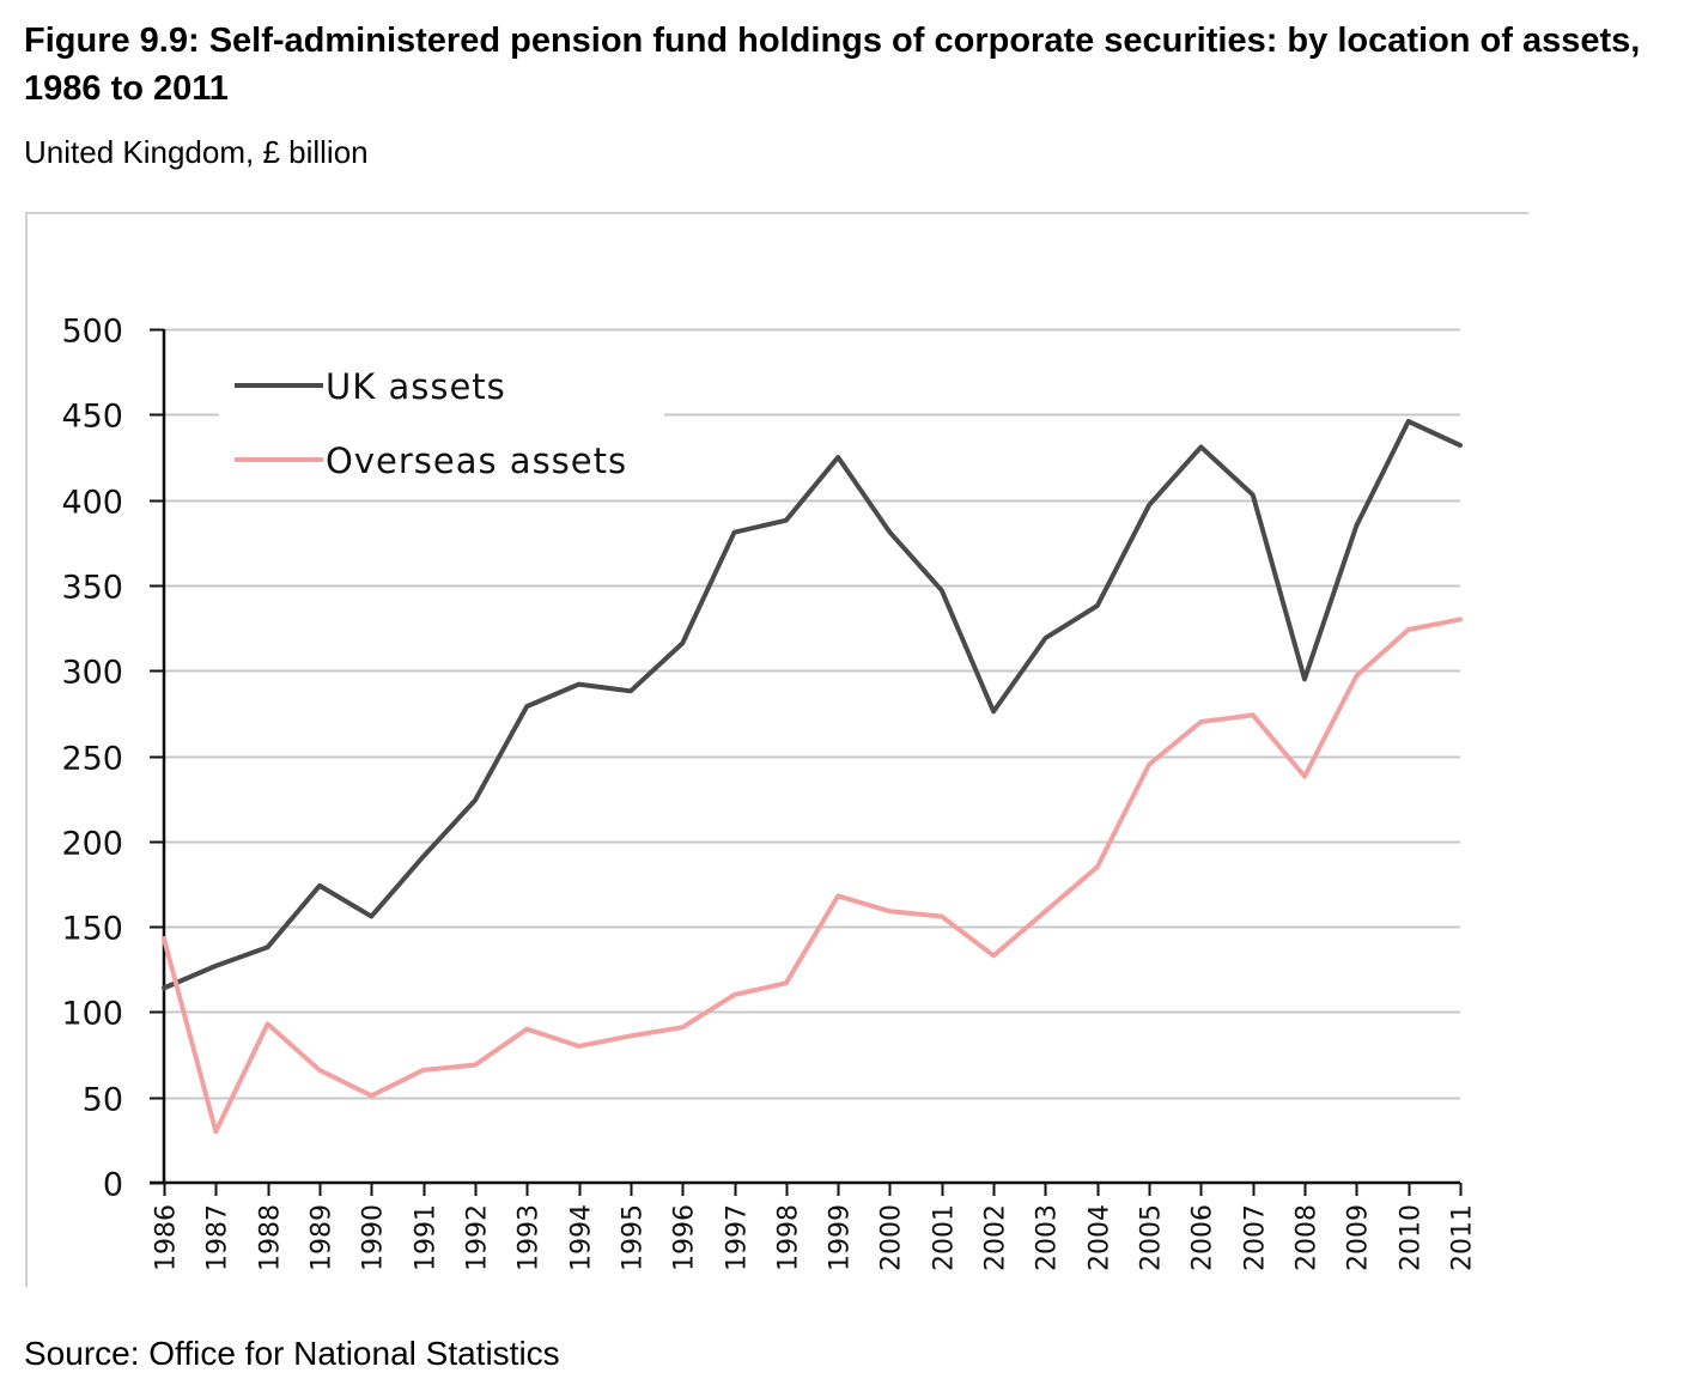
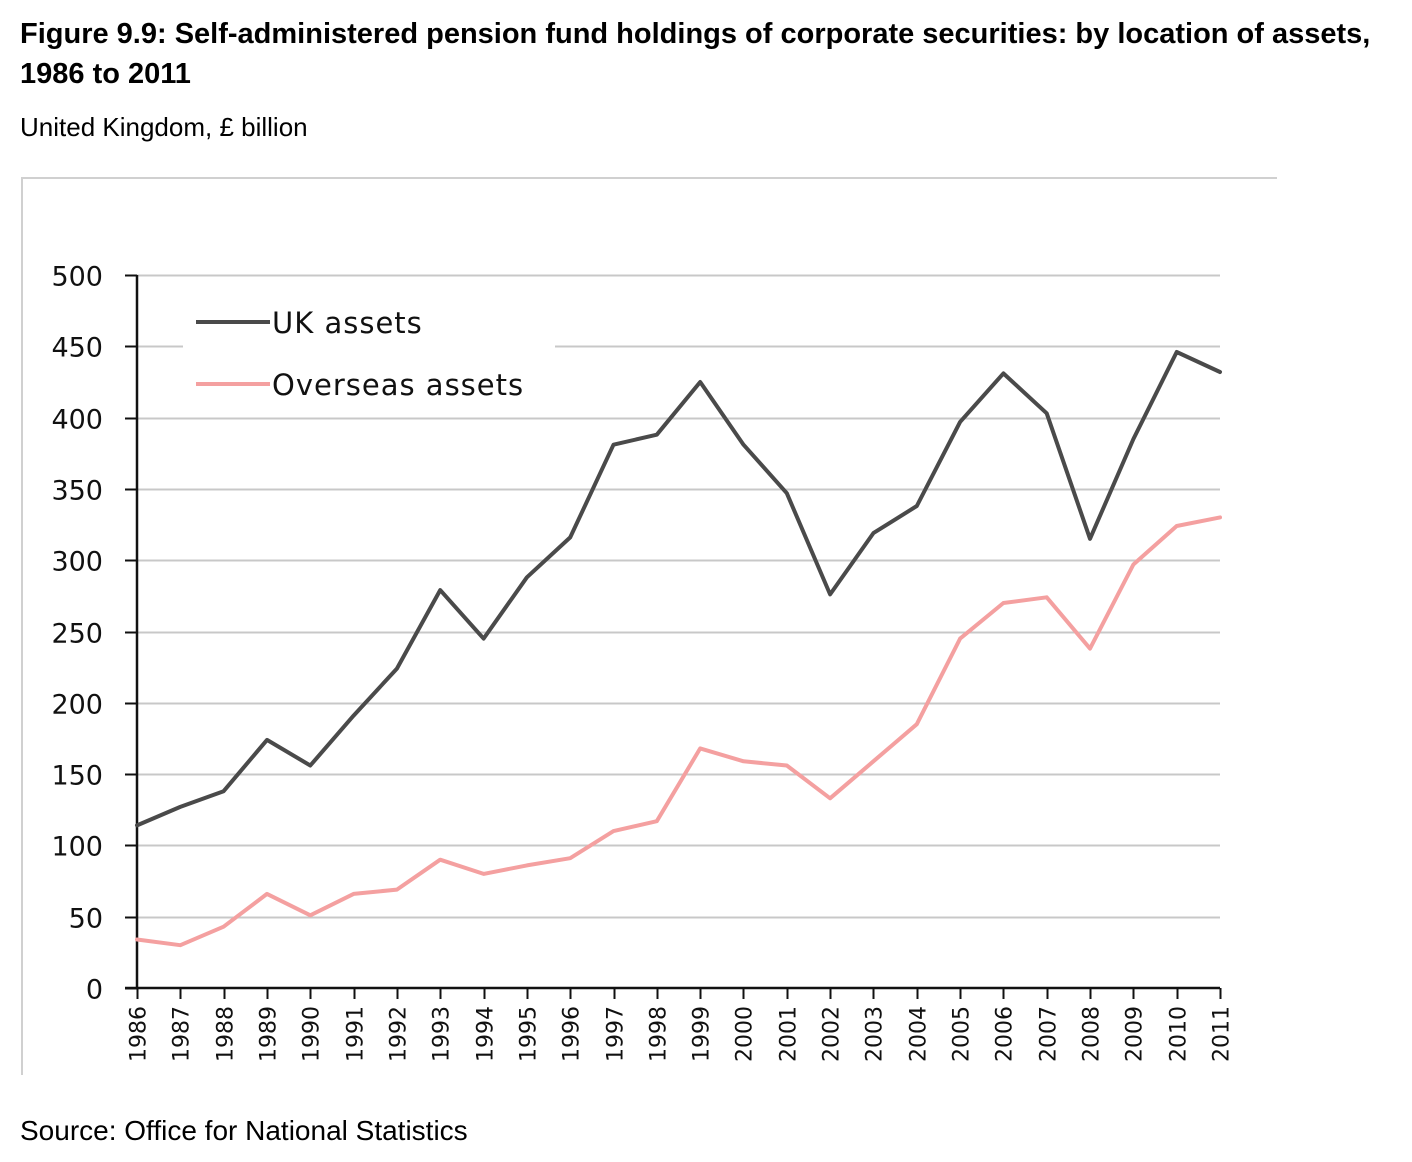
Overseas assets/1986: 143 -> 34
Overseas assets/1988: 93 -> 43
UK assets/1994: 292 -> 245
UK assets/2008: 295 -> 315
